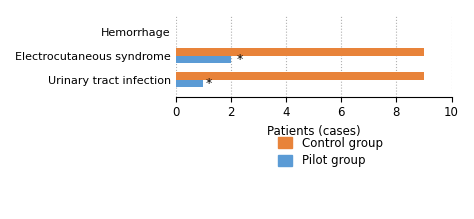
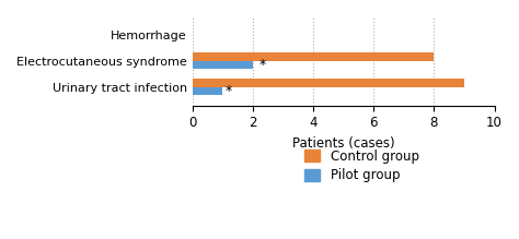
Control group/Electrocutaneous syndrome: 9 -> 8
